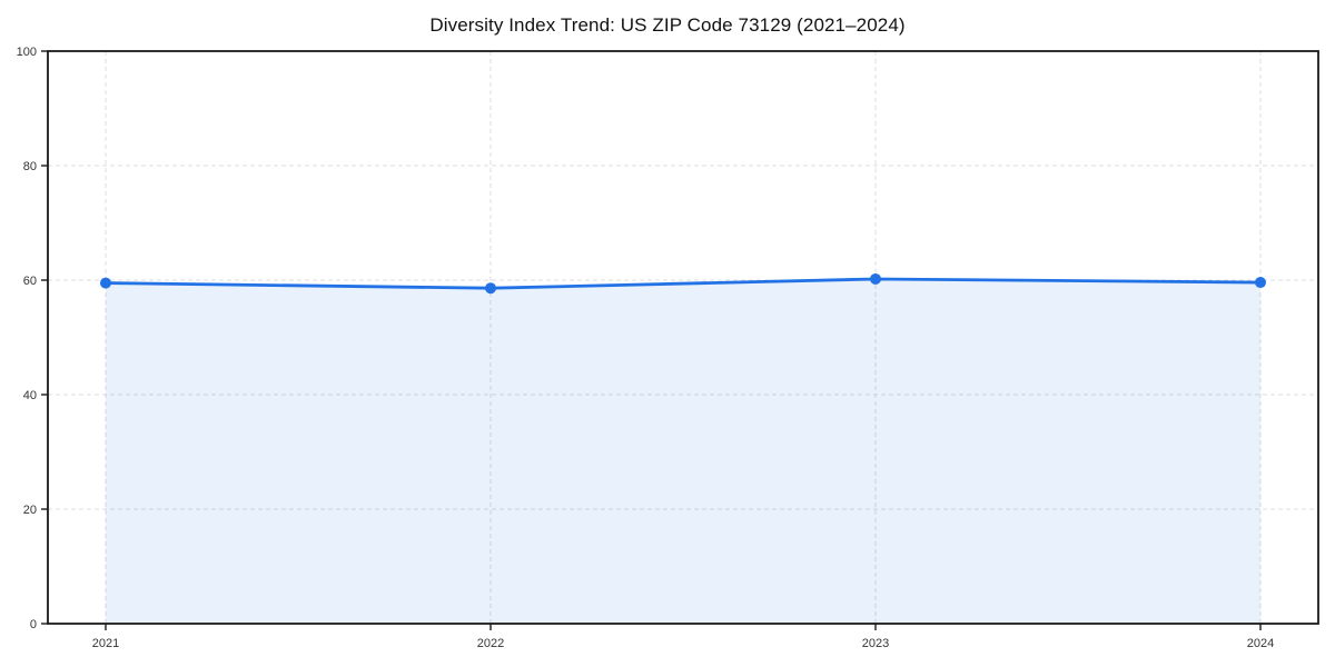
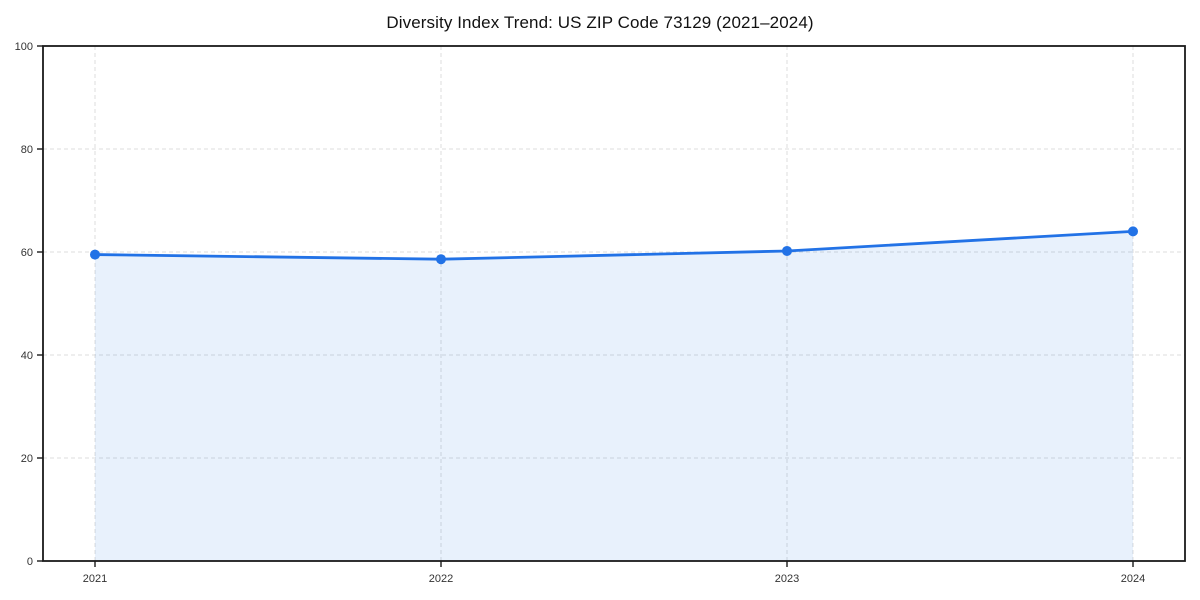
2024: 60 -> 64
